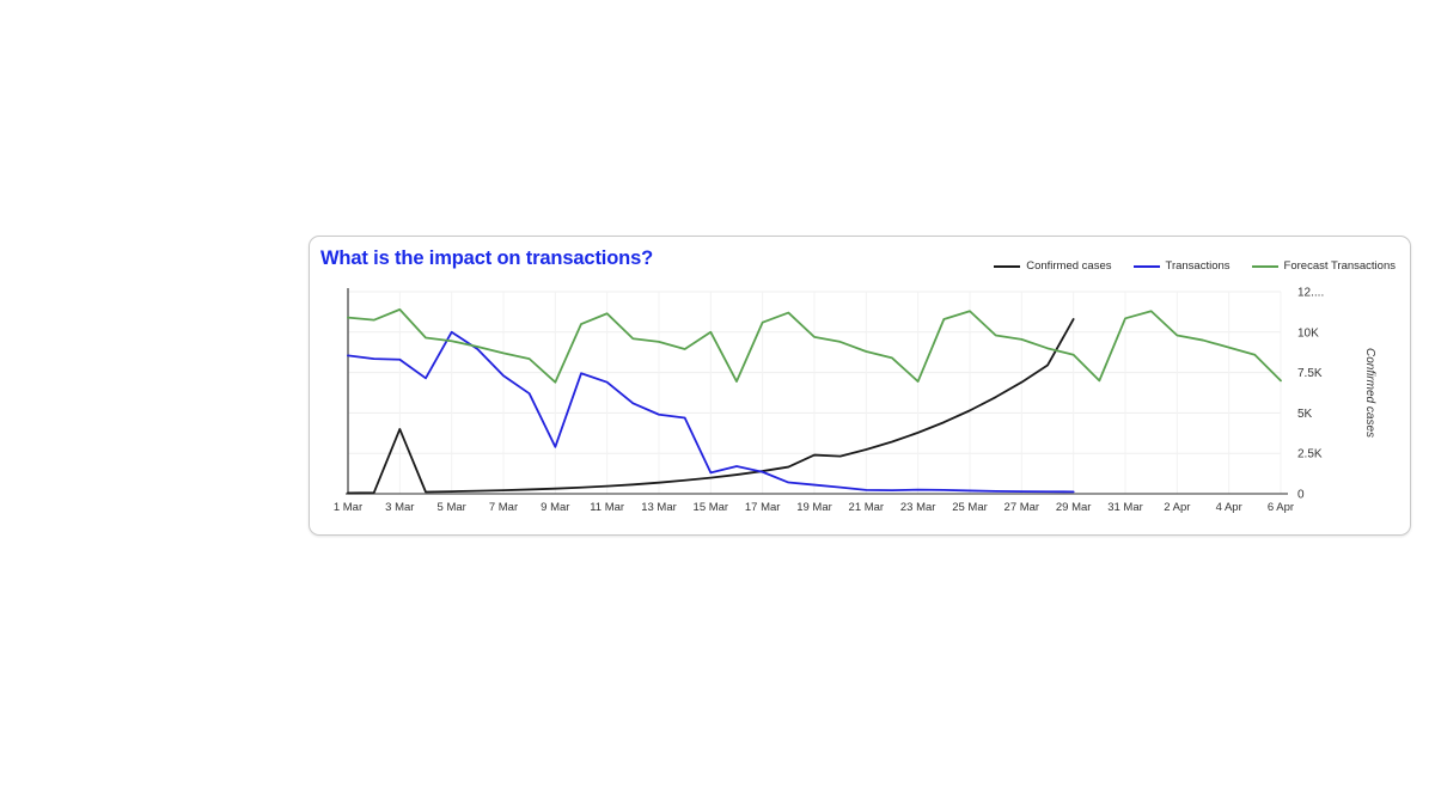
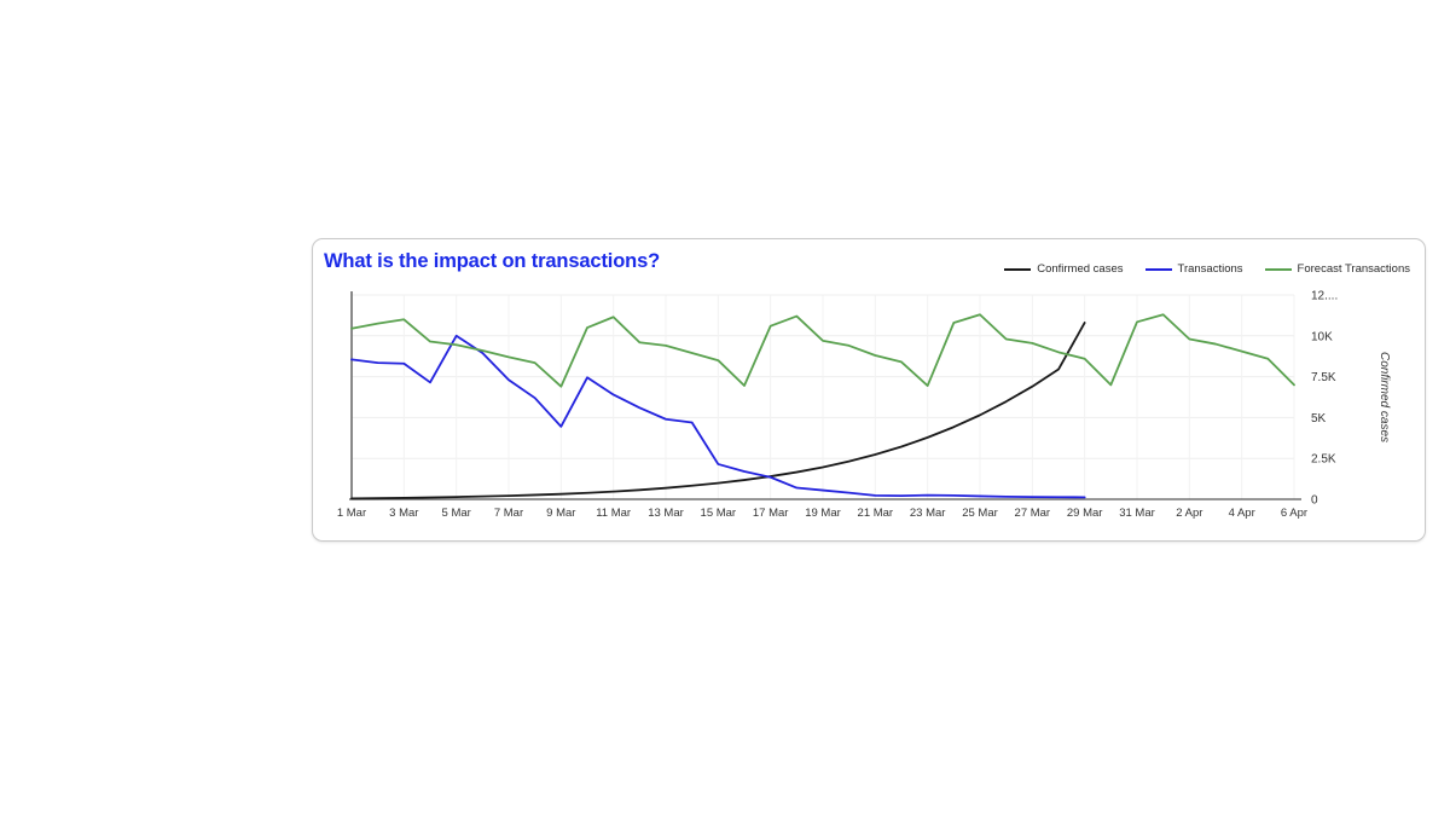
Forecast Transactions/1 Mar: 10.9K -> 10.4K
Confirmed cases/3 Mar: 4.0K -> 0.1K
Forecast Transactions/3 Mar: 11.4K -> 11.0K
Transactions/9 Mar: 2.9K -> 4.4K
Transactions/11 Mar: 6.9K -> 6.4K
Transactions/15 Mar: 1.3K -> 2.2K
Forecast Transactions/15 Mar: 10.0K -> 8.5K
Confirmed cases/19 Mar: 2.4K -> 2.0K
